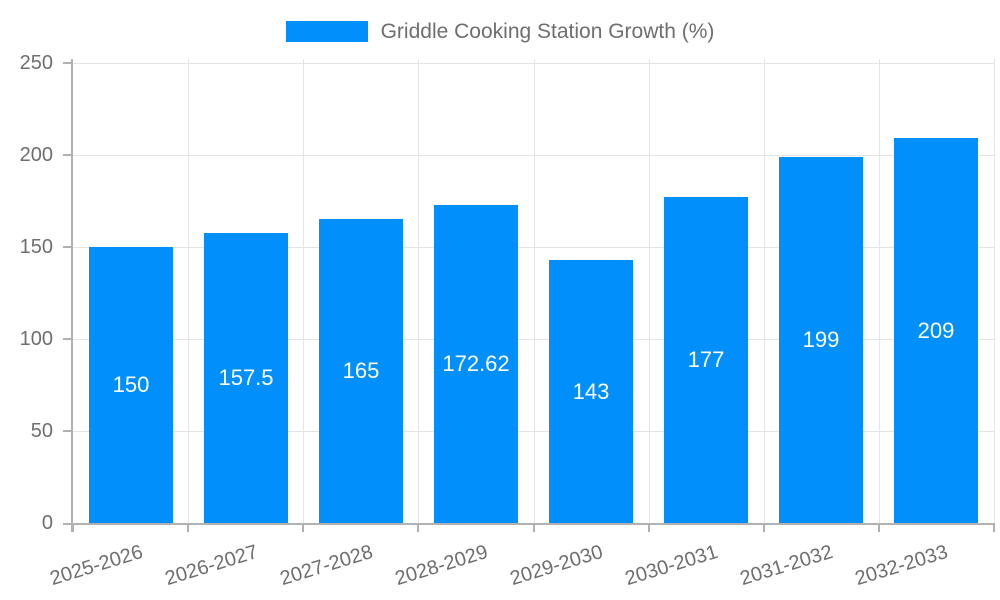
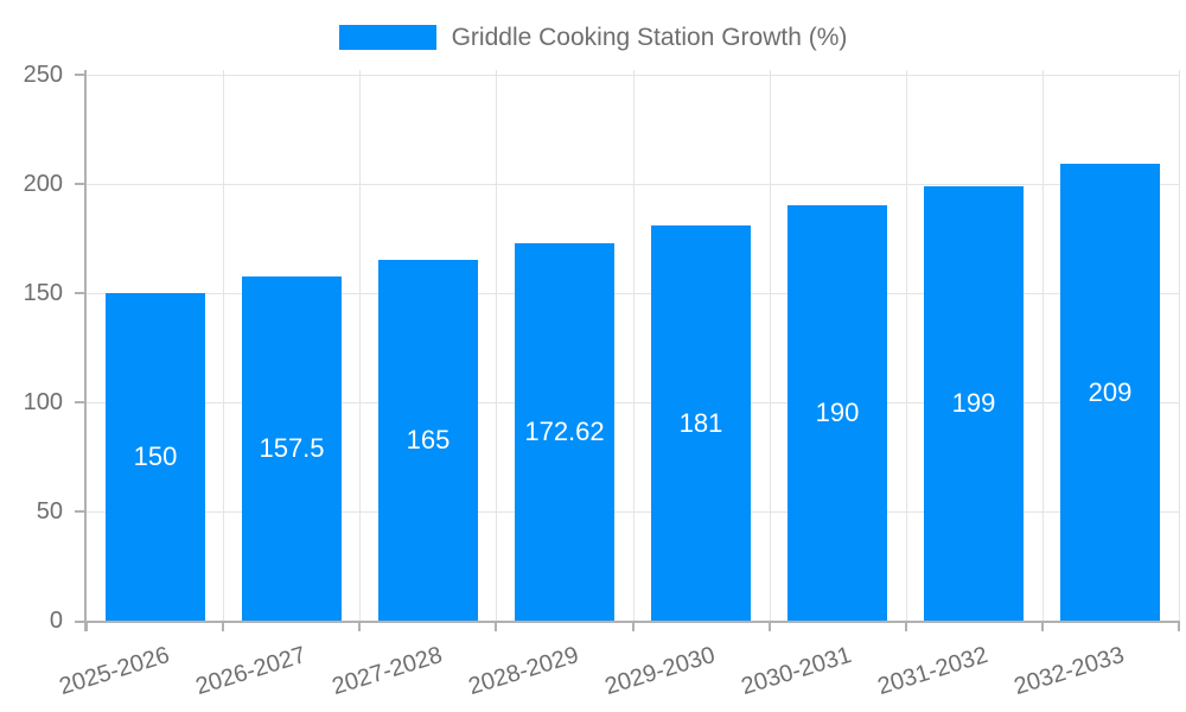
2029-2030: 143 -> 181
2030-2031: 177 -> 190
